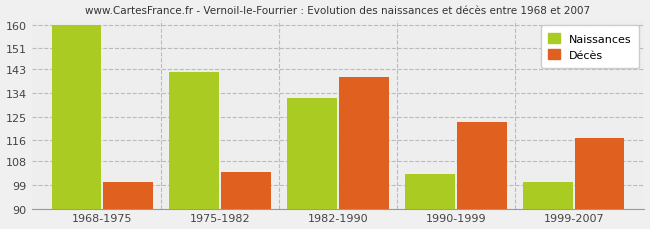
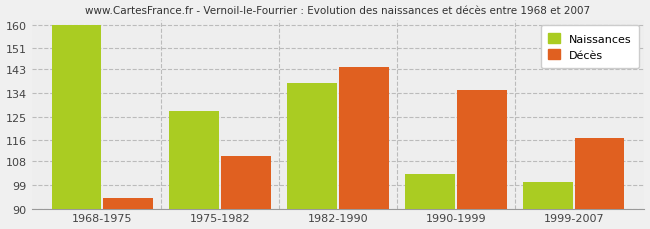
Décès/1968-1975: 100 -> 94
Naissances/1975-1982: 142 -> 127
Décès/1975-1982: 104 -> 110
Naissances/1982-1990: 132 -> 138
Décès/1982-1990: 140 -> 144
Décès/1990-1999: 123 -> 135
